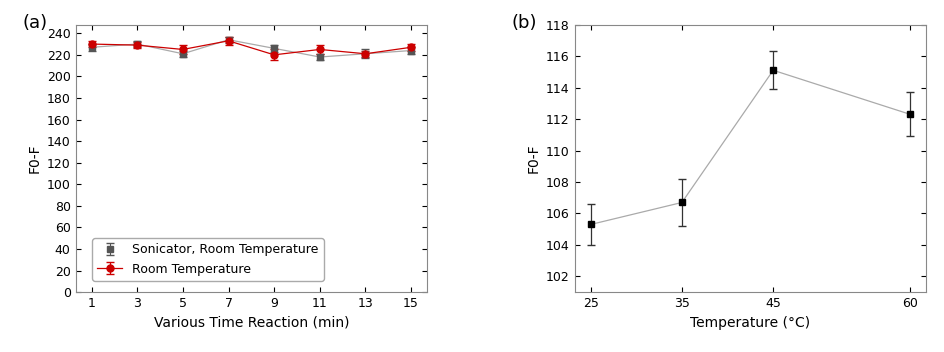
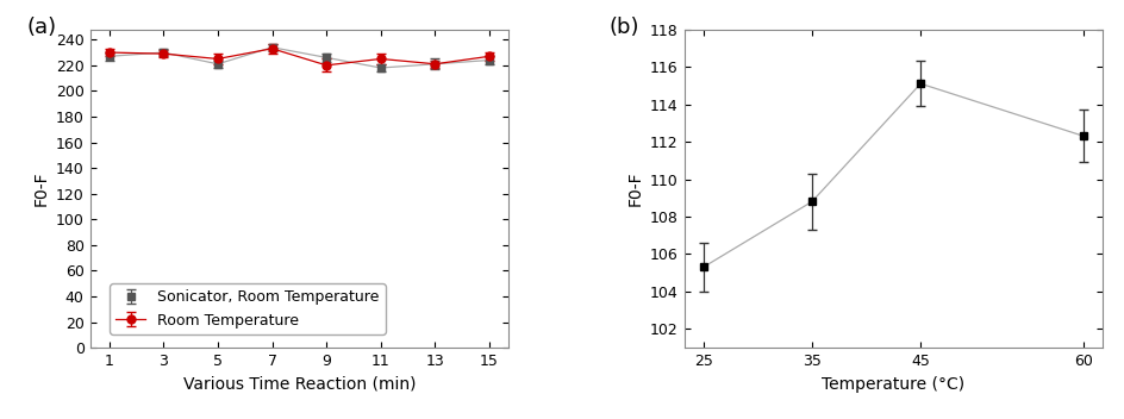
35: 106.7 -> 108.8
